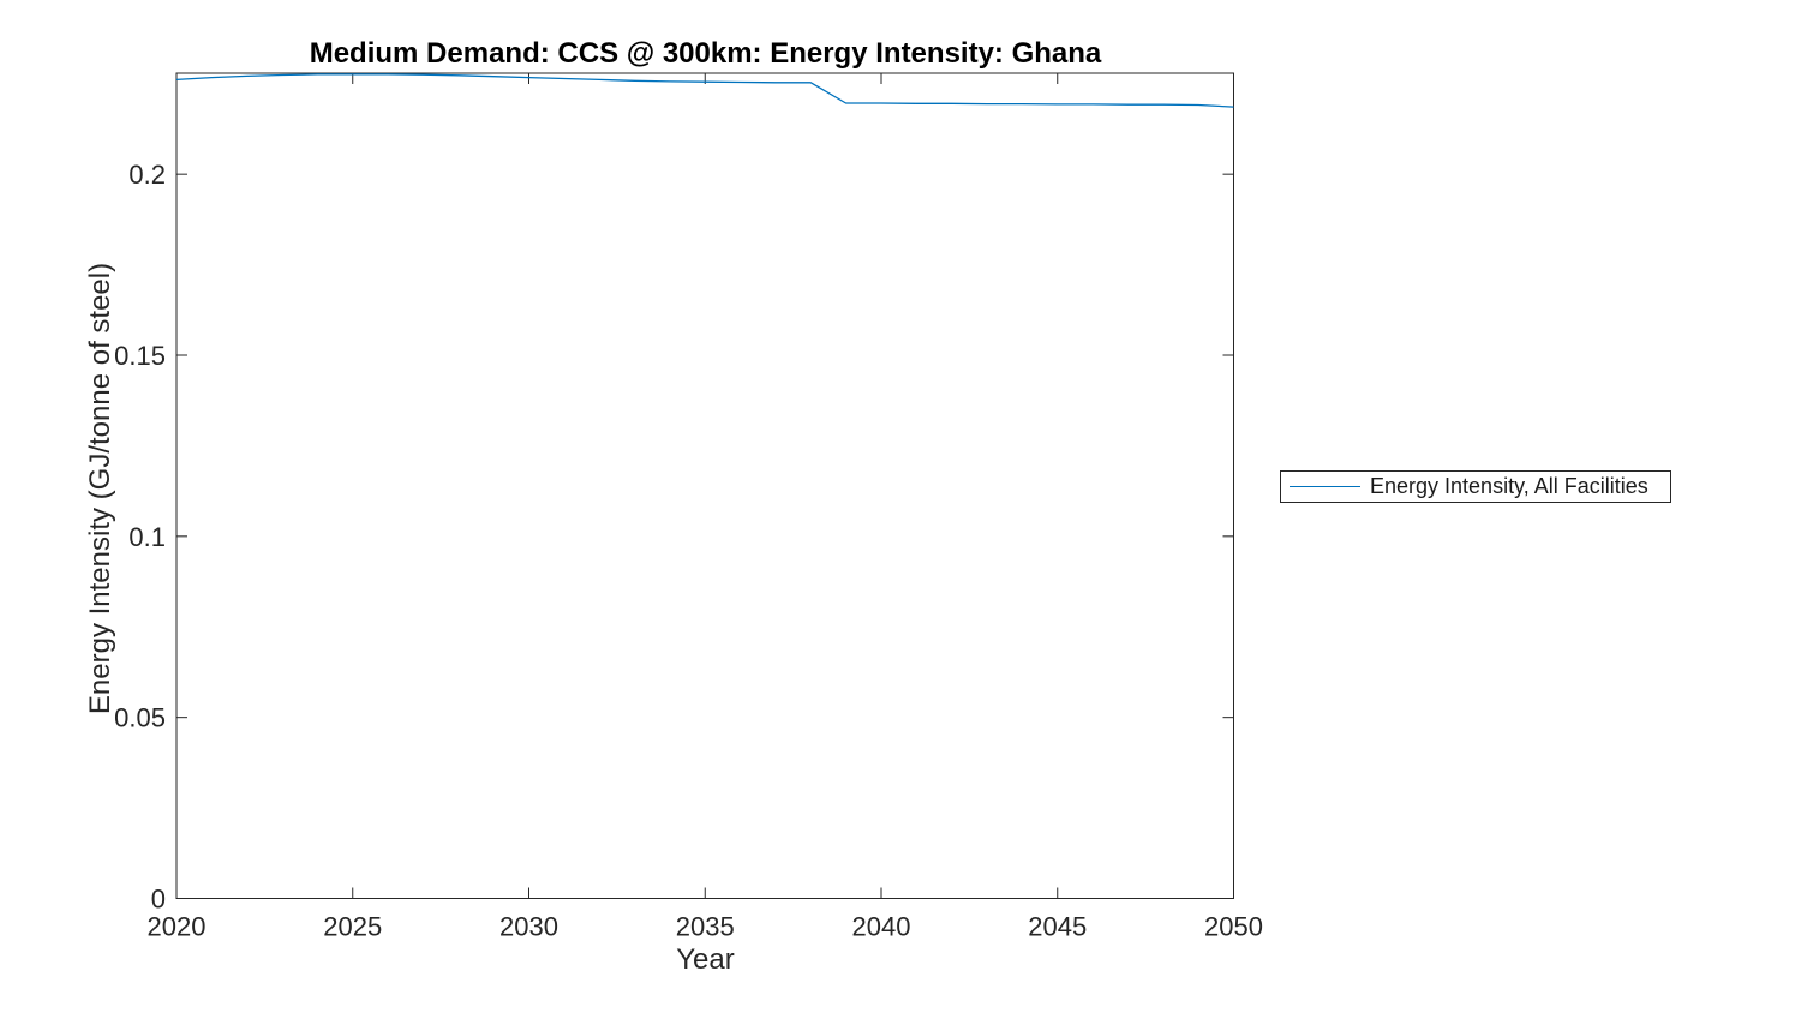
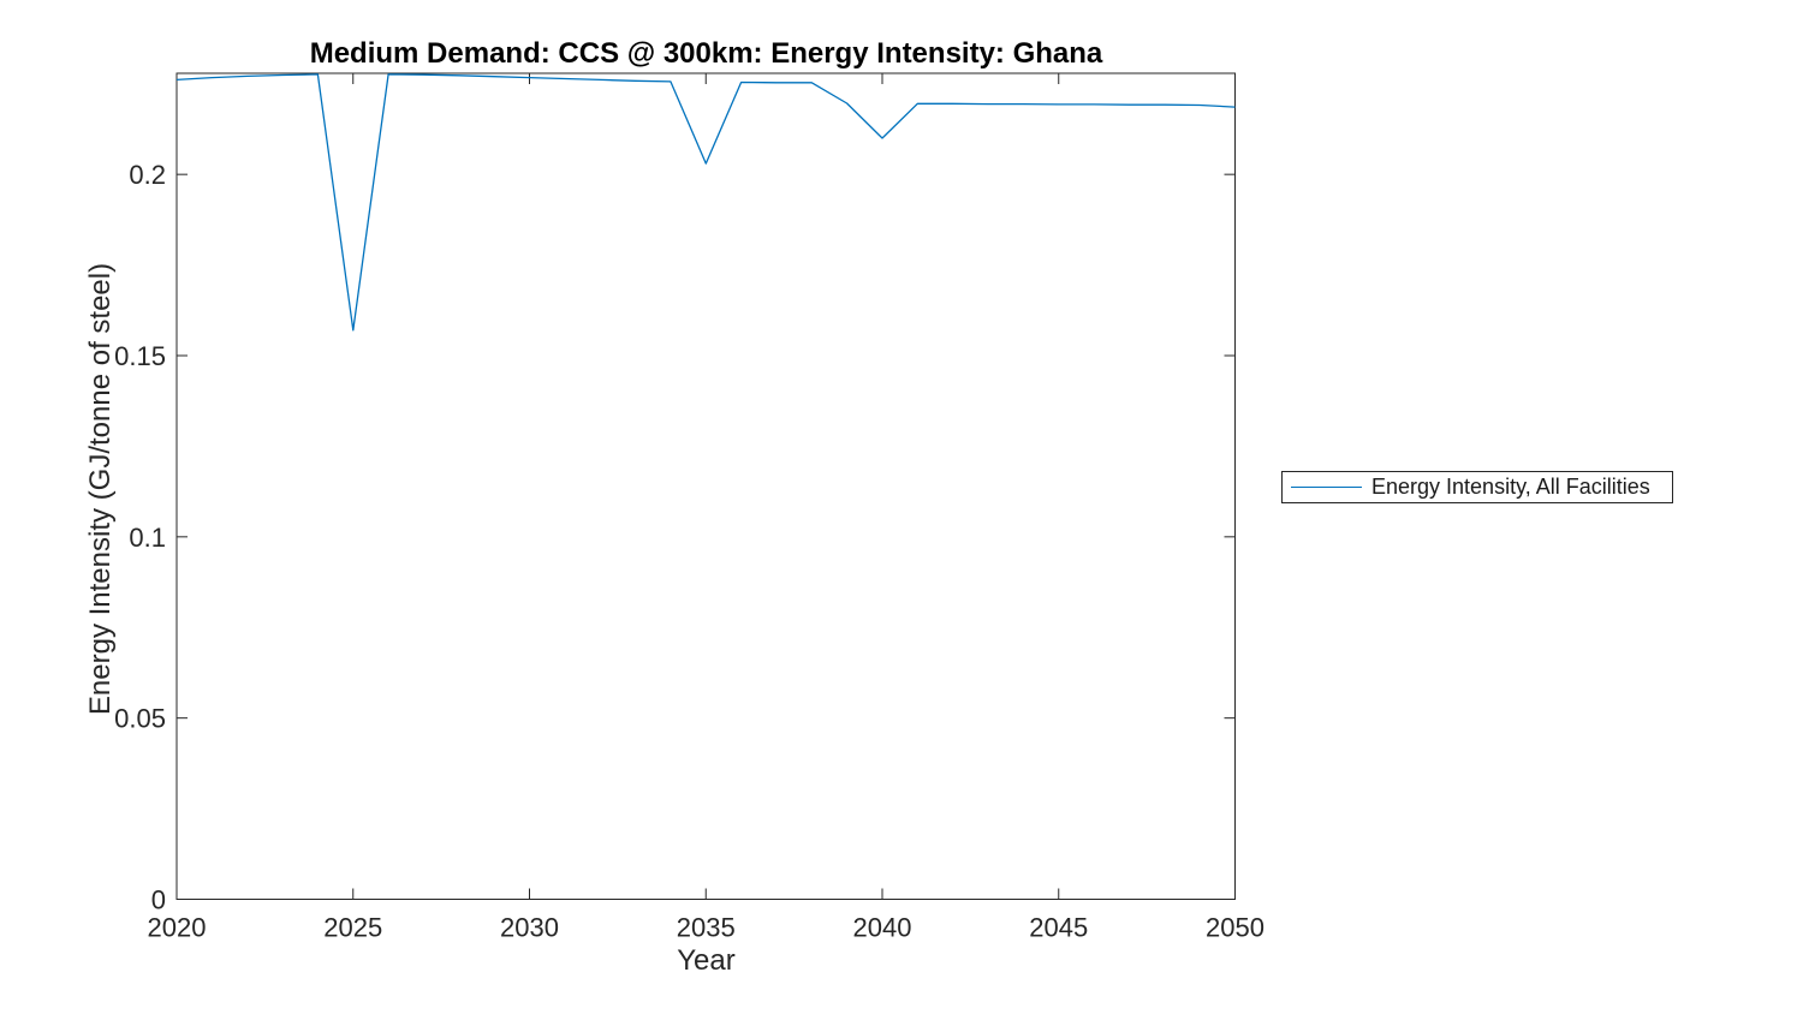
2025: 0.228 -> 0.157
2035: 0.226 -> 0.203
2040: 0.220 -> 0.210
